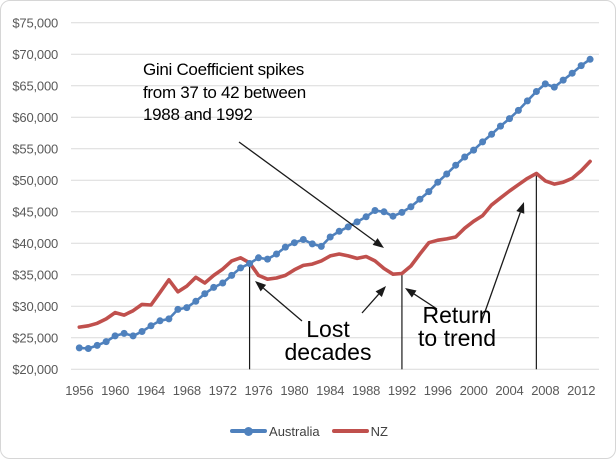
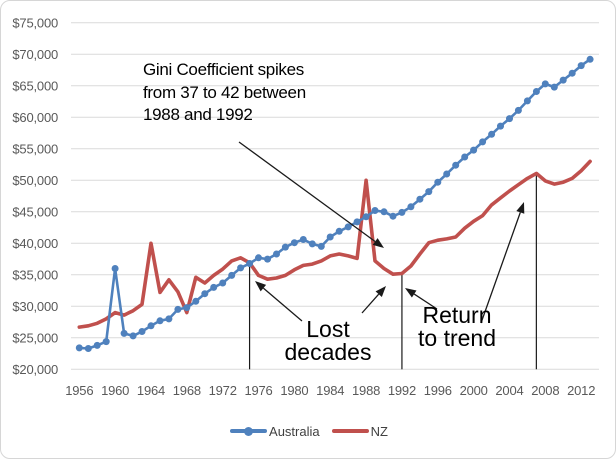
Australia/1960: $25000 -> $36000
NZ/1964: $30000 -> $40000
NZ/1968: $33000 -> $29000
NZ/1988: $38000 -> $50000
